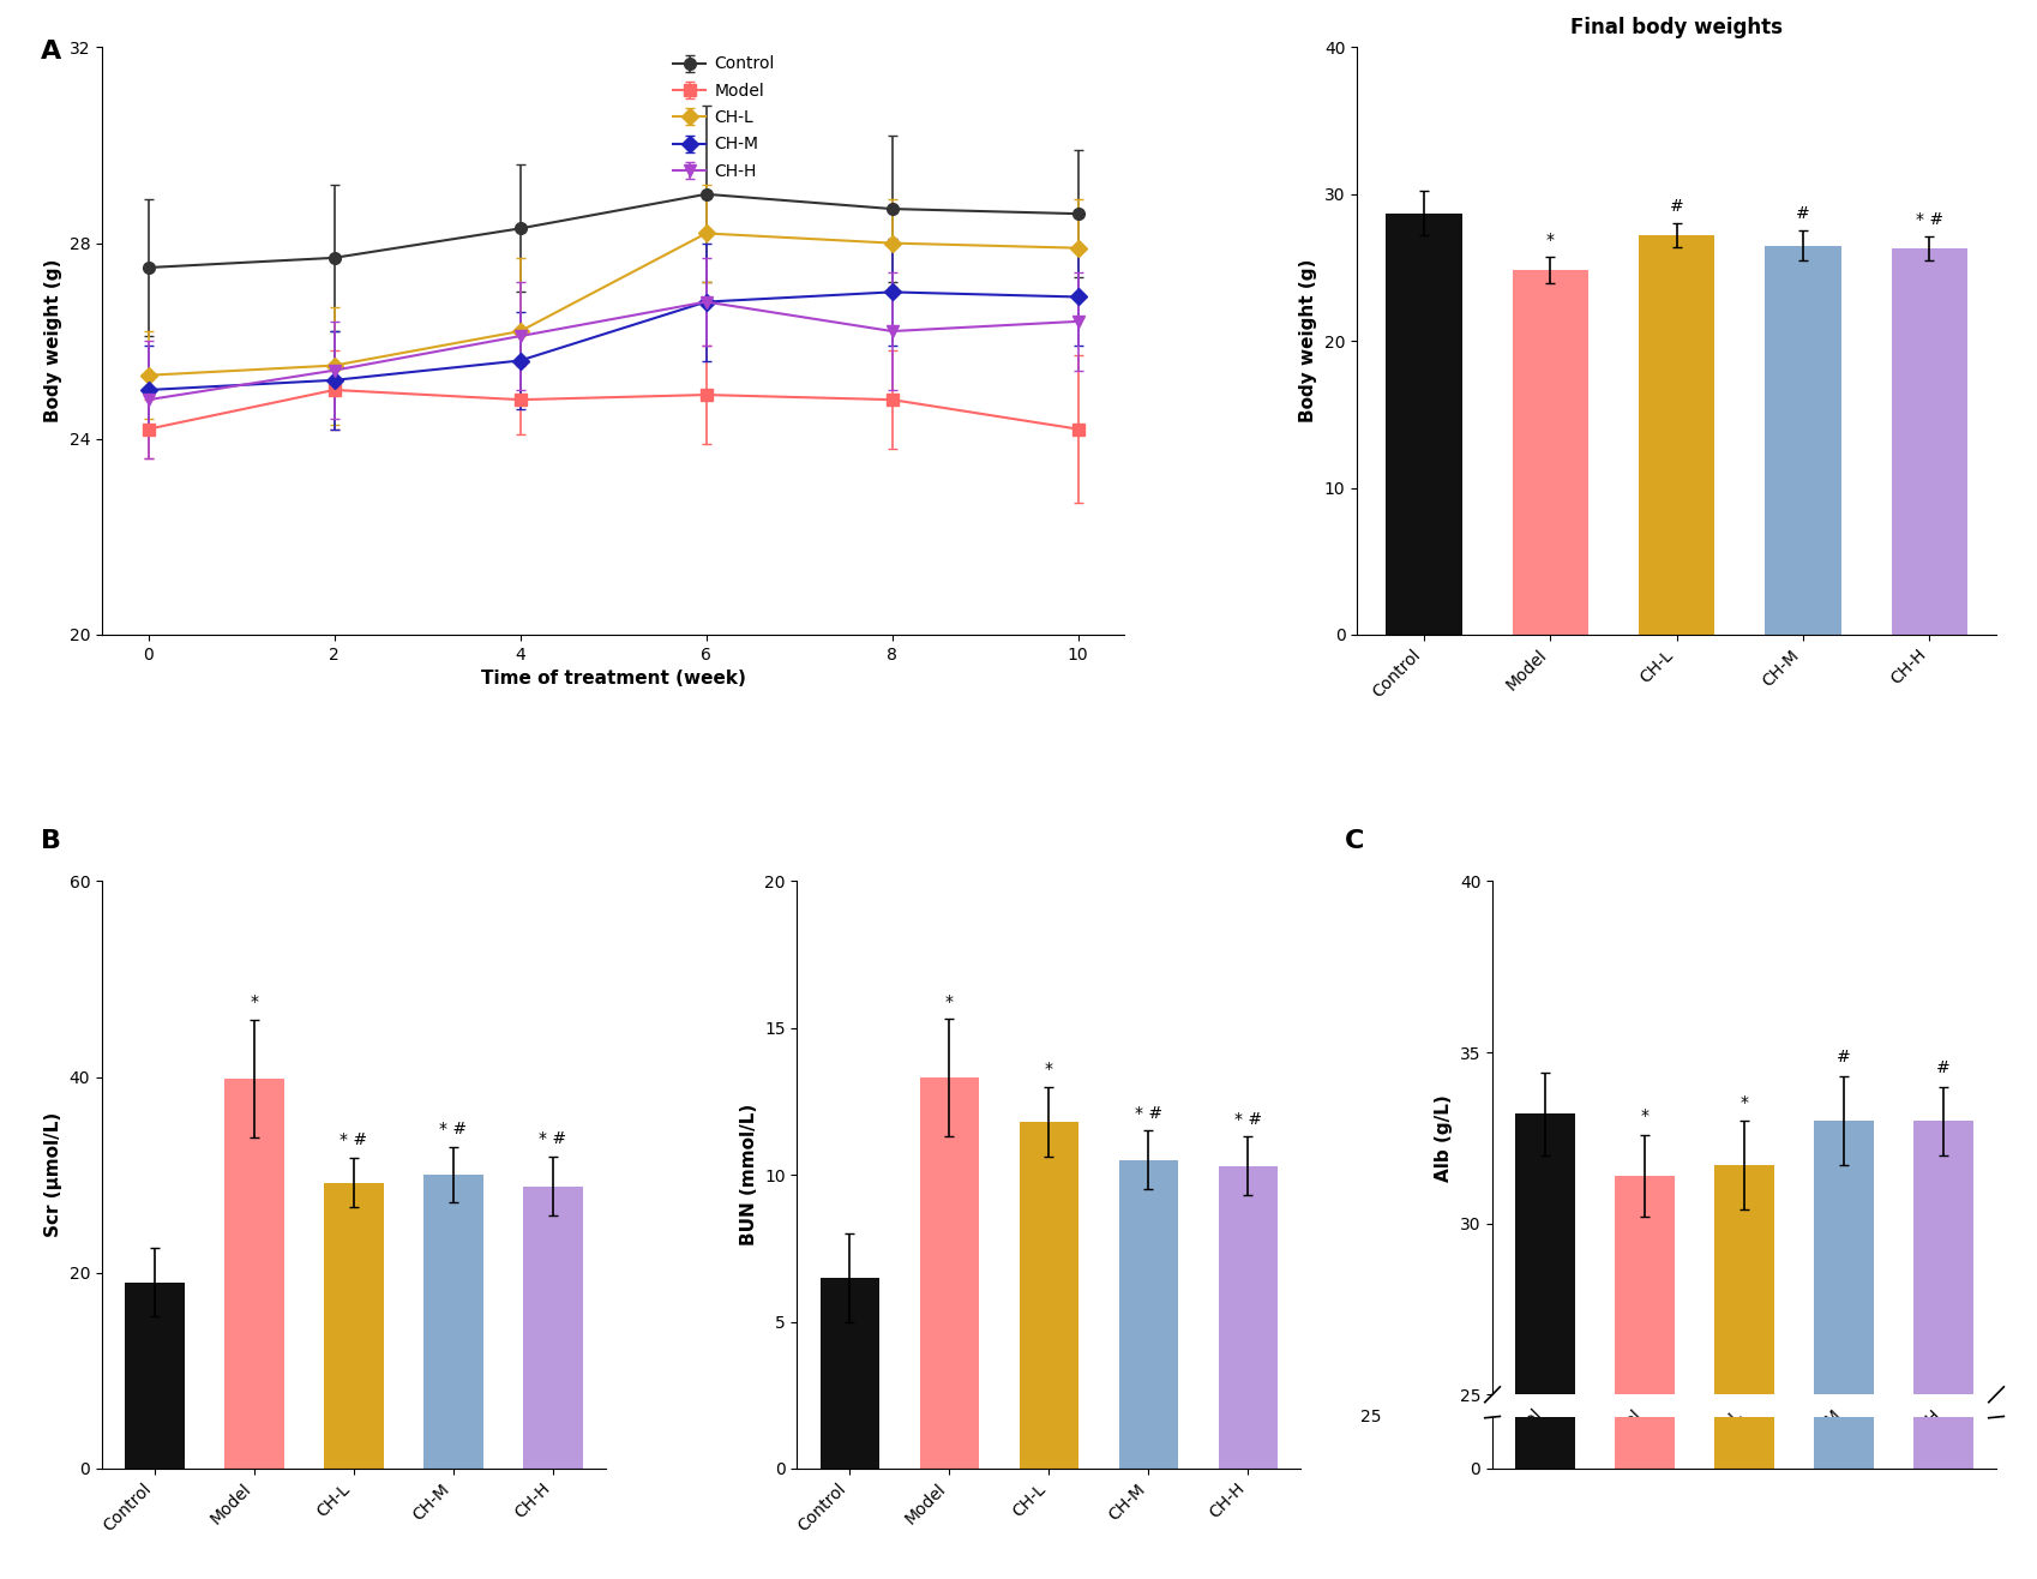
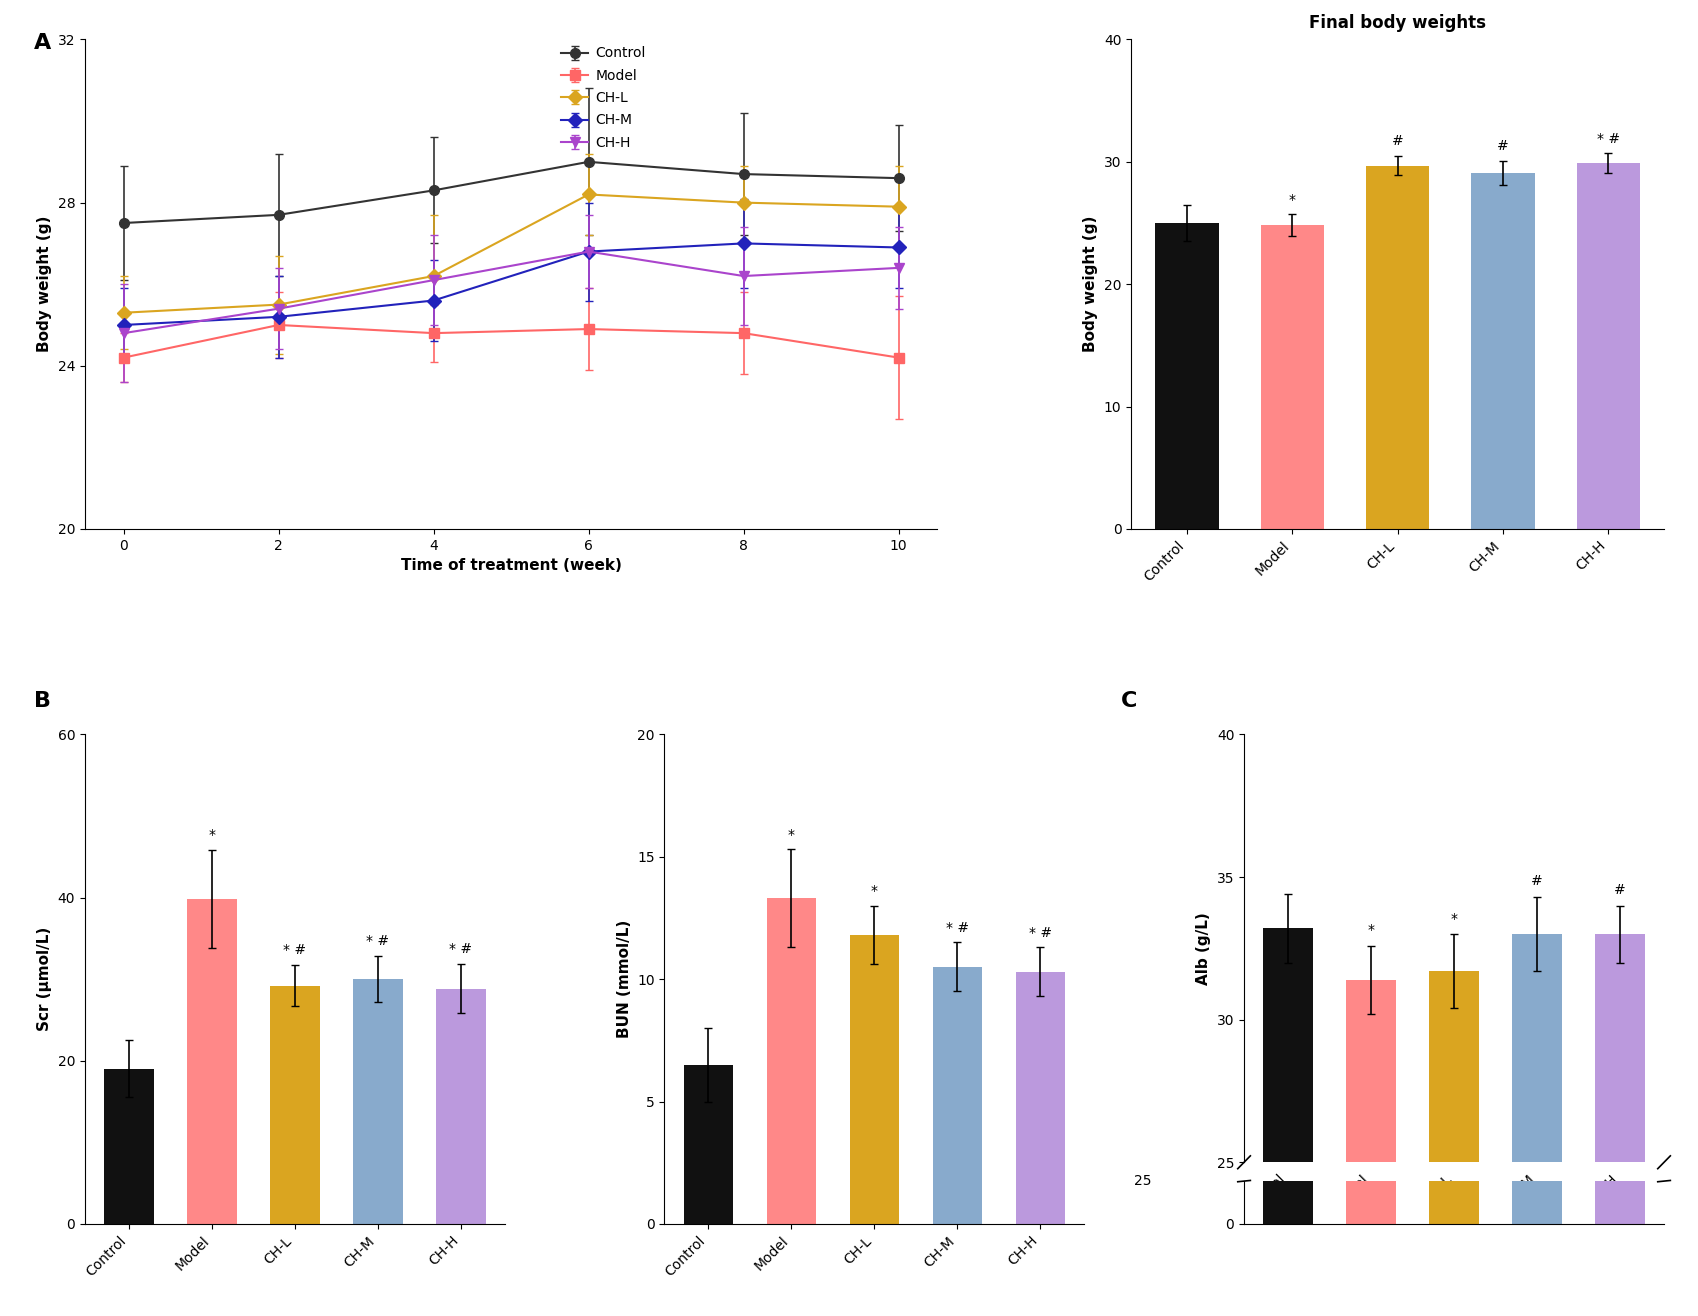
Final body weights/Control: 28.7 -> 25.0
Final body weights/CH-L: 27.2 -> 29.7
Final body weights/CH-M: 26.5 -> 29.1
Final body weights/CH-H: 26.3 -> 29.9
